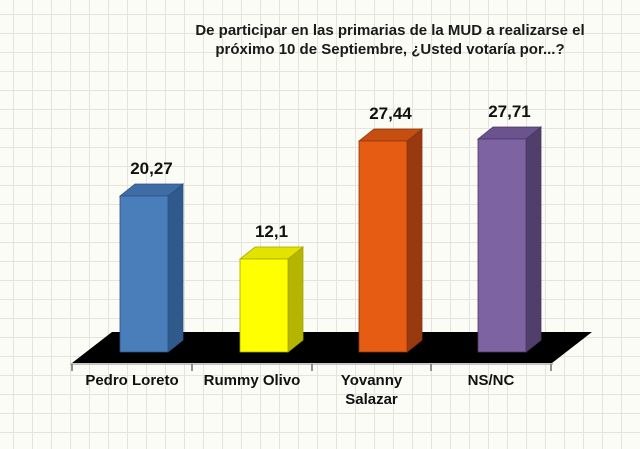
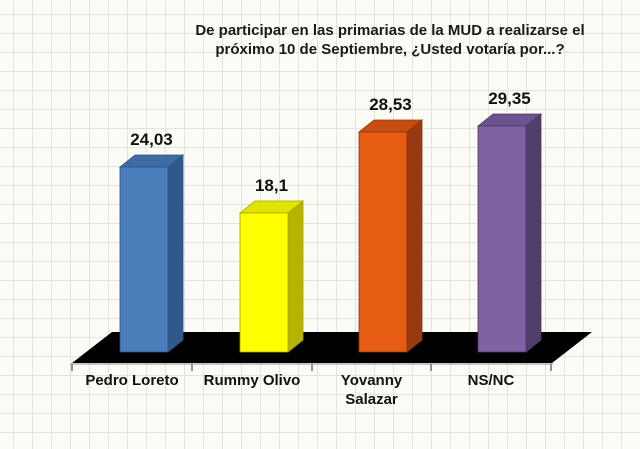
Pedro Loreto: 20,27 -> 24,03
Rummy Olivo: 12,1 -> 18,1
Yovanny Salazar: 27,44 -> 28,53
NS/NC: 27,71 -> 29,35
